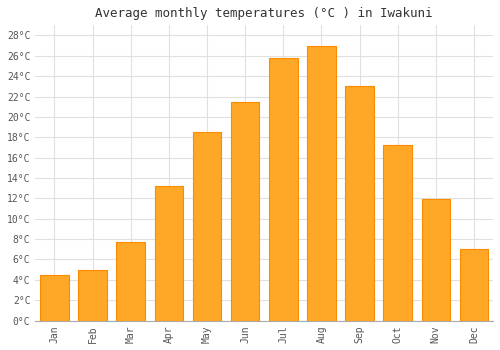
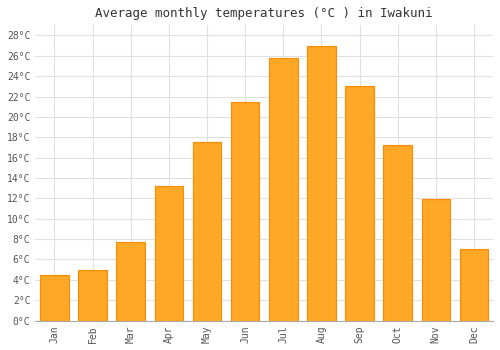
May: 18.5°C -> 17.5°C
